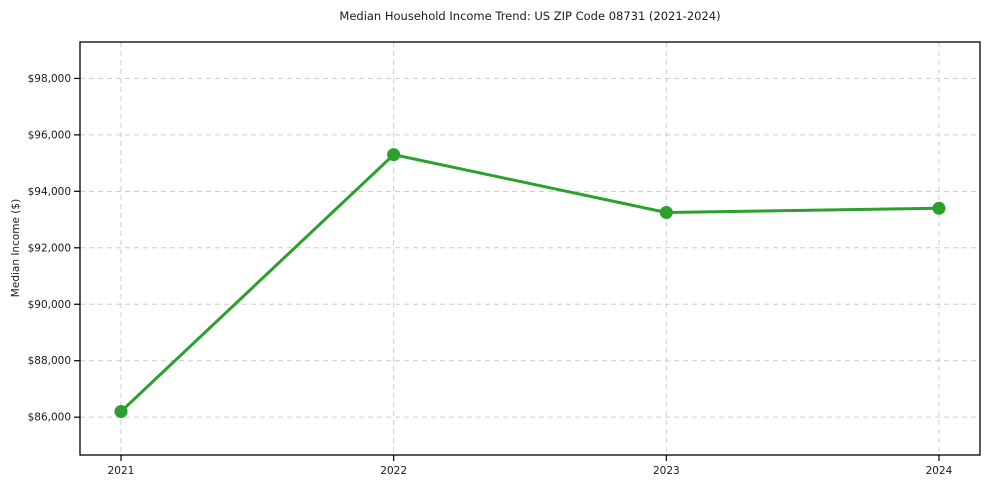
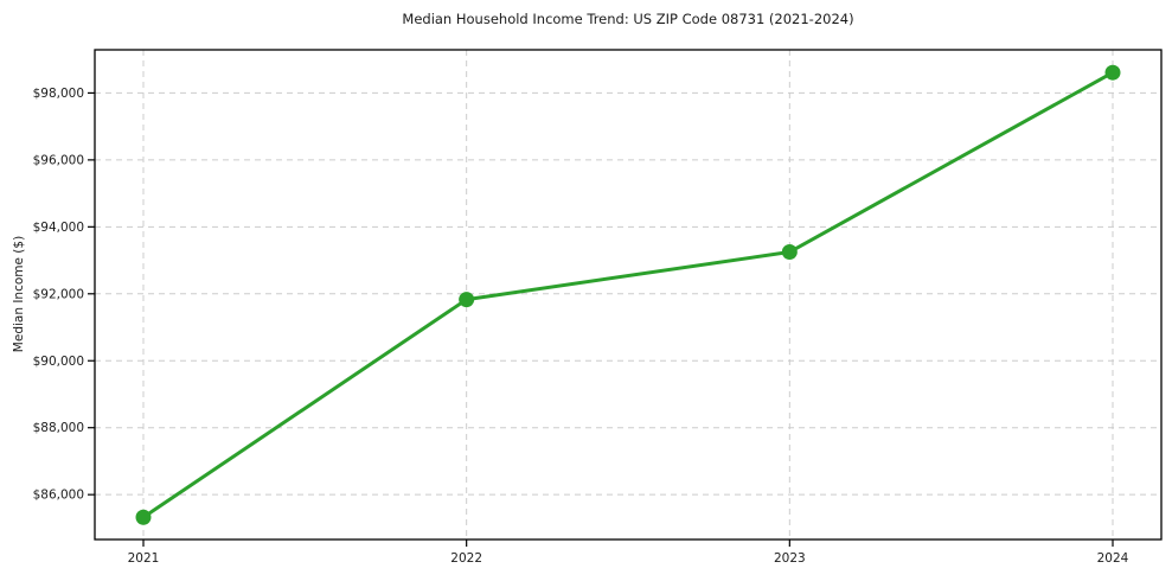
2021: $86200 -> $85300
2022: $95300 -> $91800
2024: $93400 -> $98600
